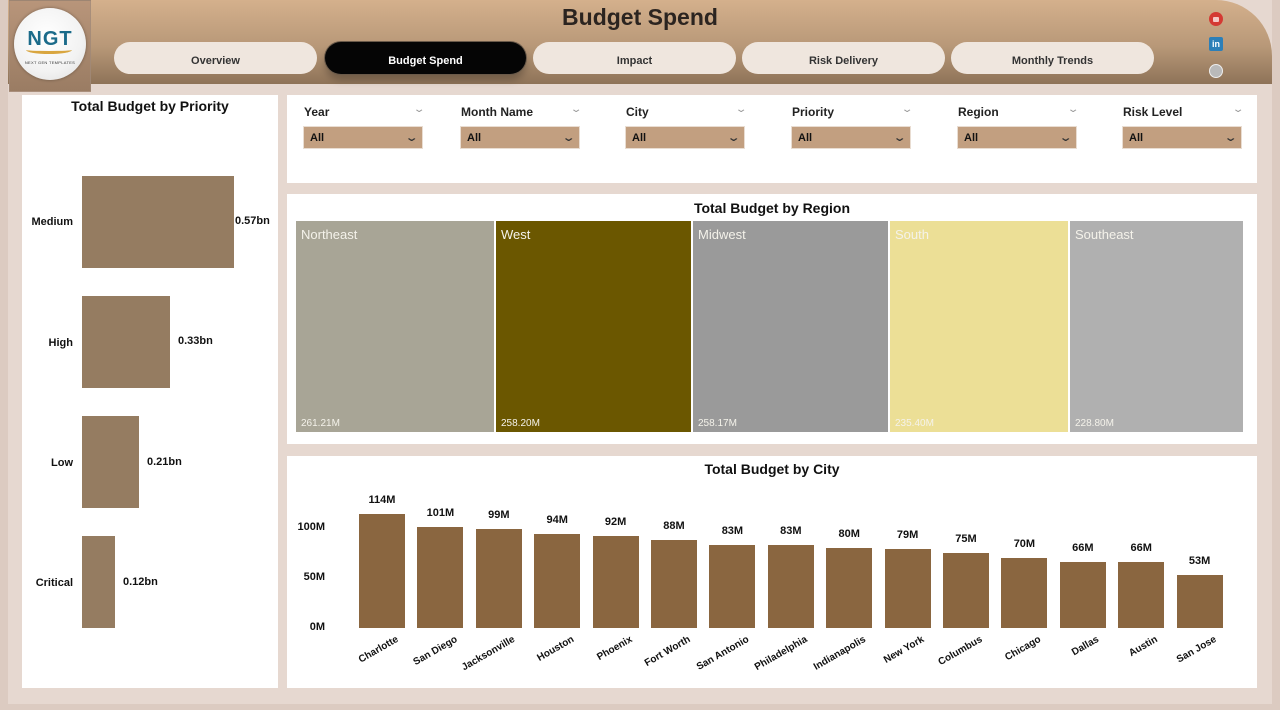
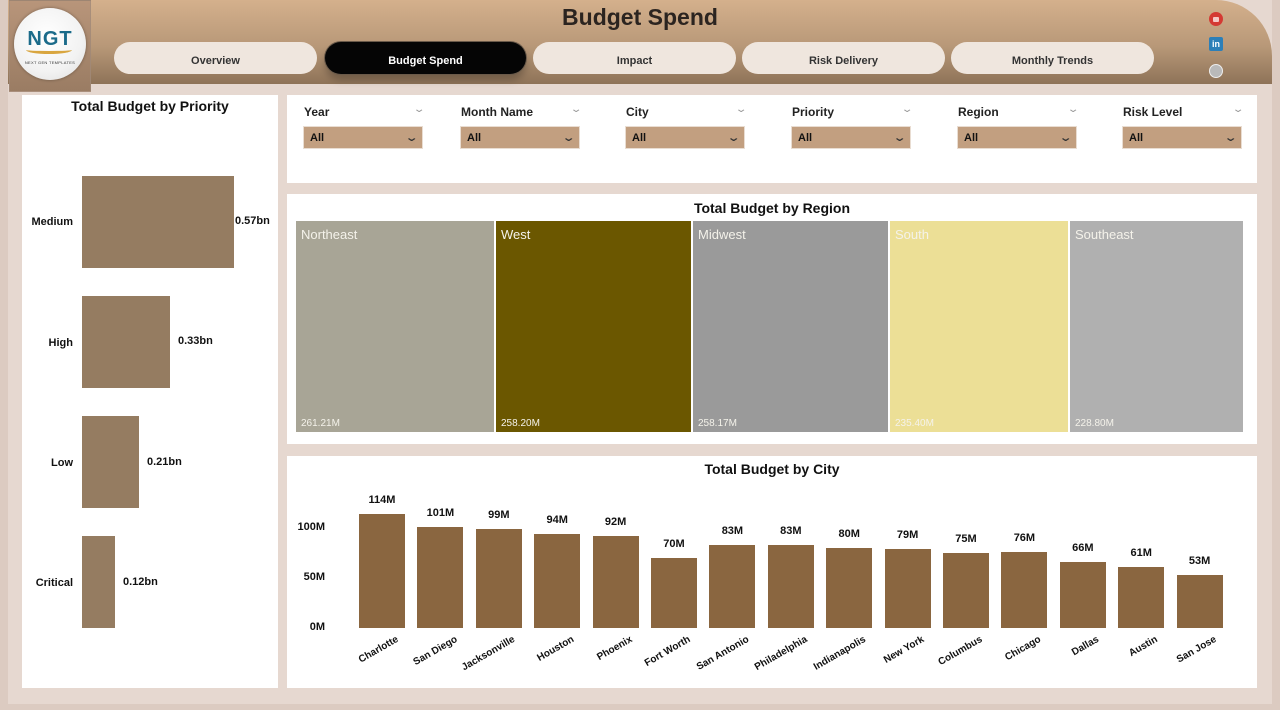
Total Budget by City/Fort Worth: 88M -> 70M
Total Budget by City/Chicago: 70M -> 76M
Total Budget by City/Austin: 66M -> 61M
